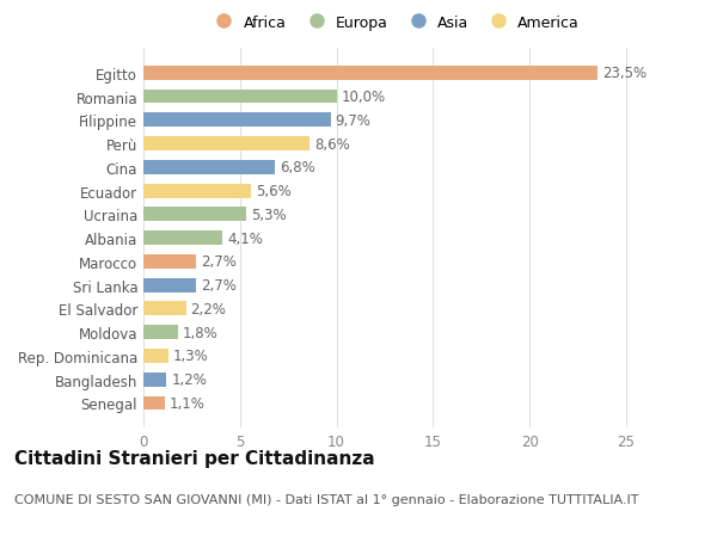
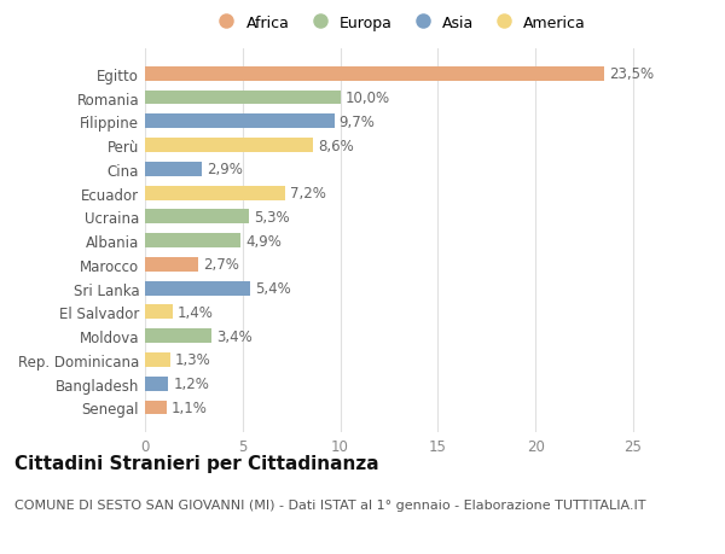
Cina: 6,8% -> 2,9%
Ecuador: 5,6% -> 7,2%
Albania: 4,1% -> 4,9%
Sri Lanka: 2,7% -> 5,4%
El Salvador: 2,2% -> 1,4%
Moldova: 1,8% -> 3,4%
